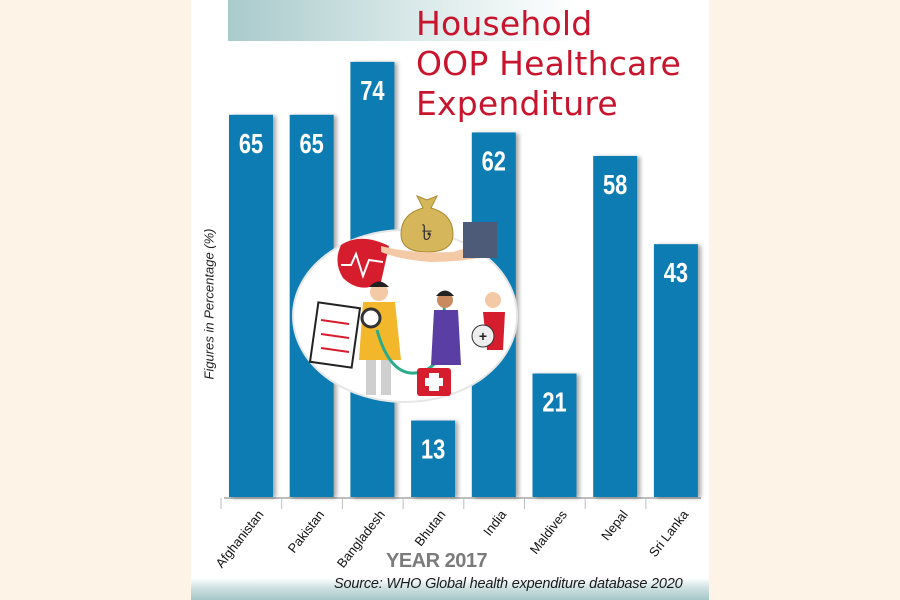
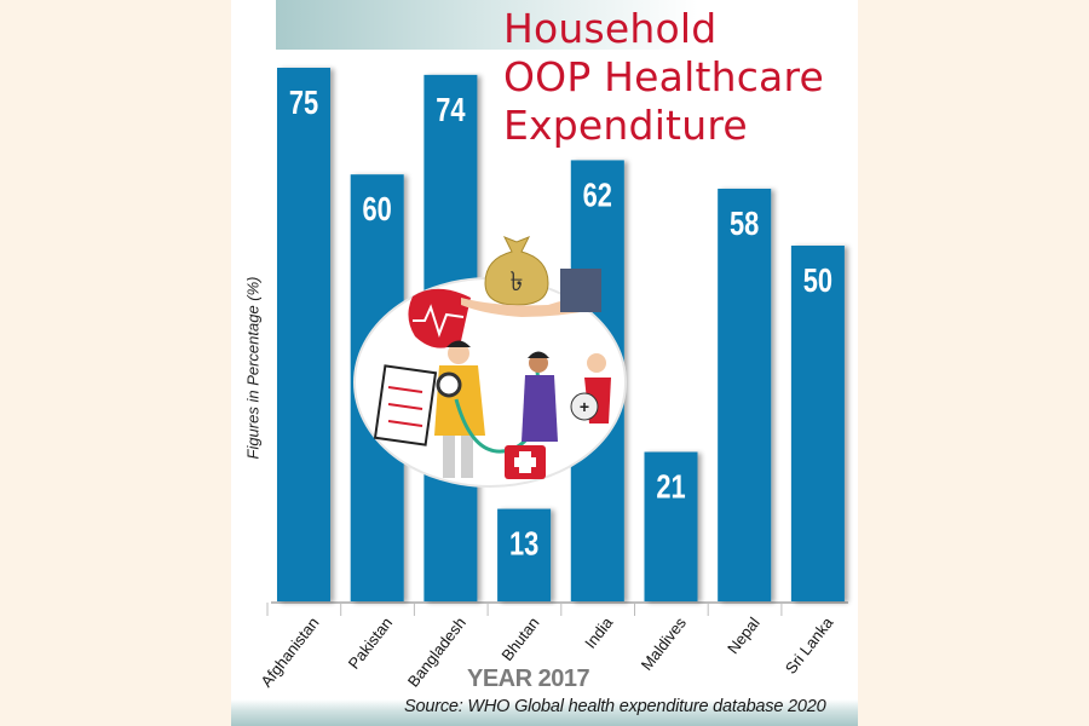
Afghanistan: 65 -> 75
Pakistan: 65 -> 60
Sri Lanka: 43 -> 50
